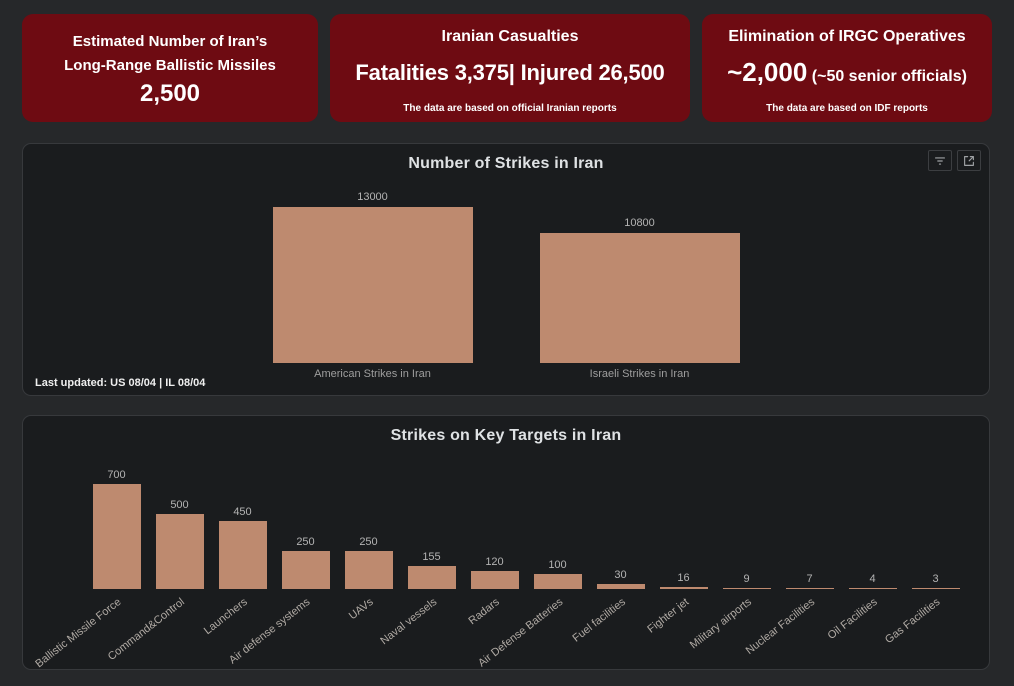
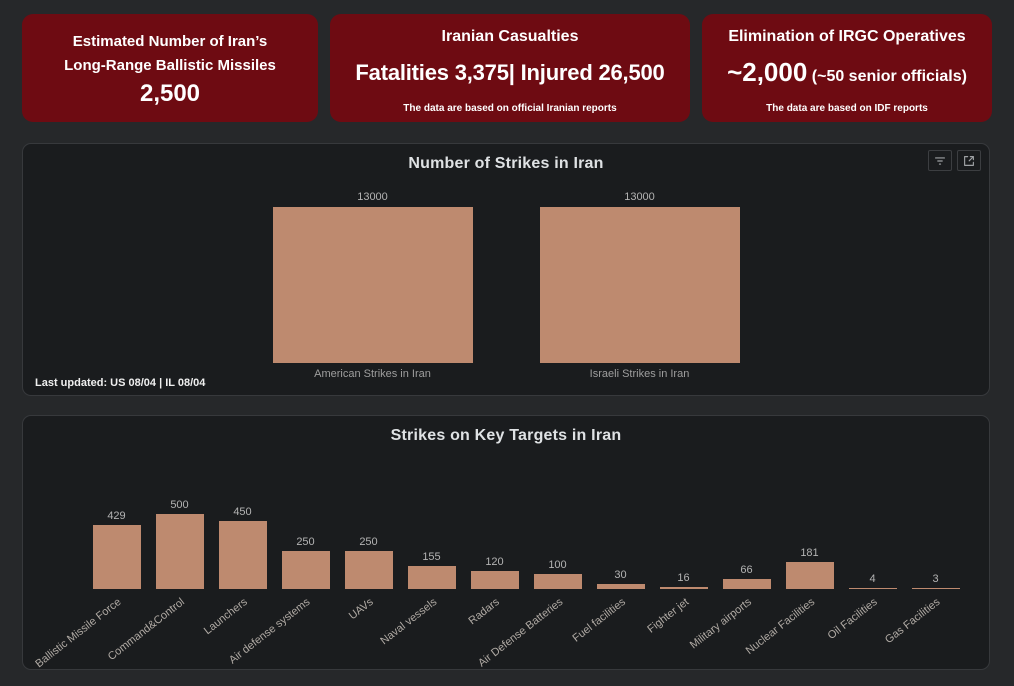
Number of Strikes in Iran/Israeli Strikes in Iran: 10800 -> 13000
Strikes on Key Targets in Iran/Ballistic Missile Force: 700 -> 429
Strikes on Key Targets in Iran/Military airports: 9 -> 66
Strikes on Key Targets in Iran/Nuclear Facilities: 7 -> 181
